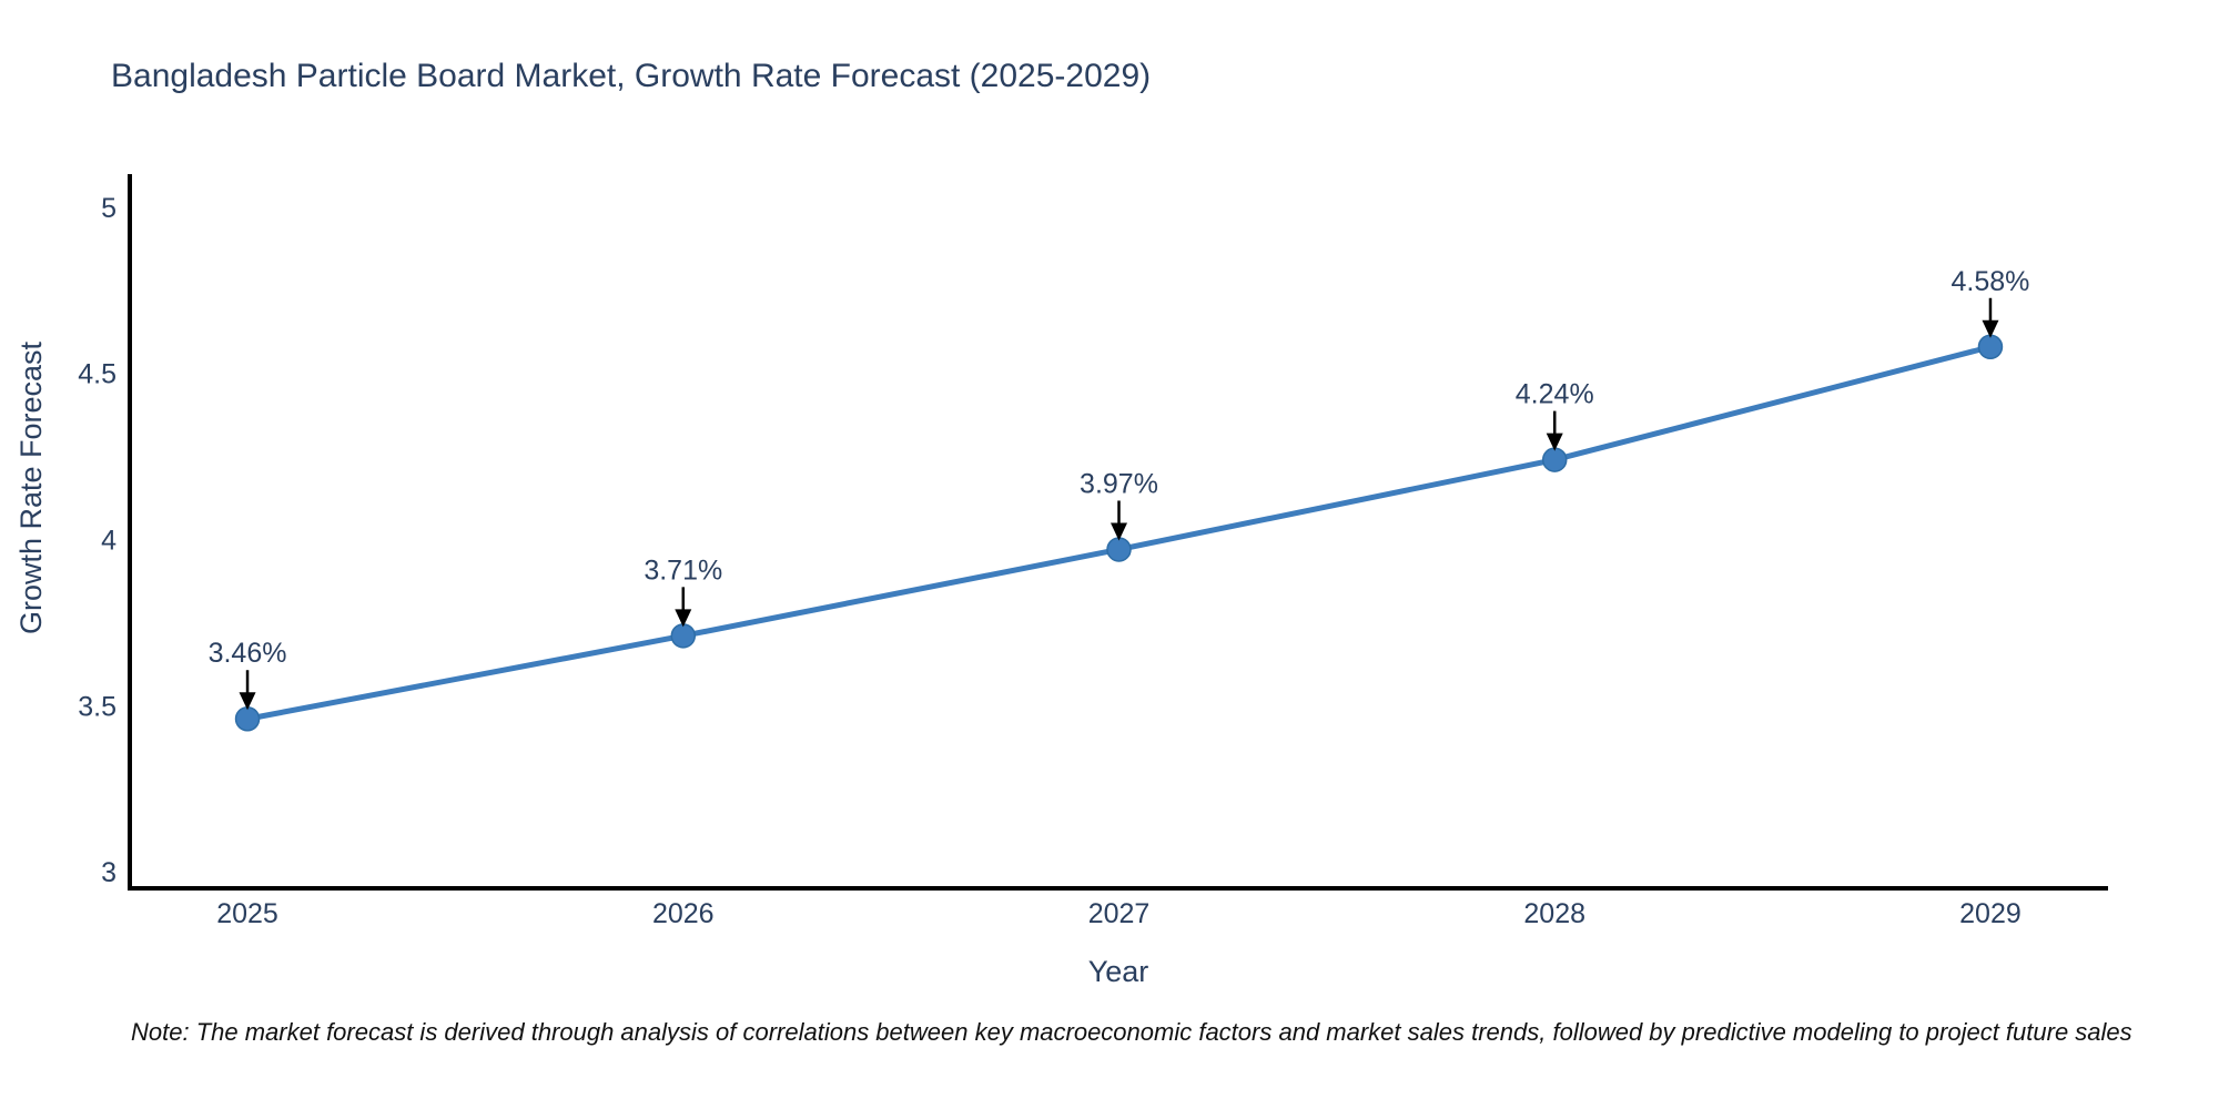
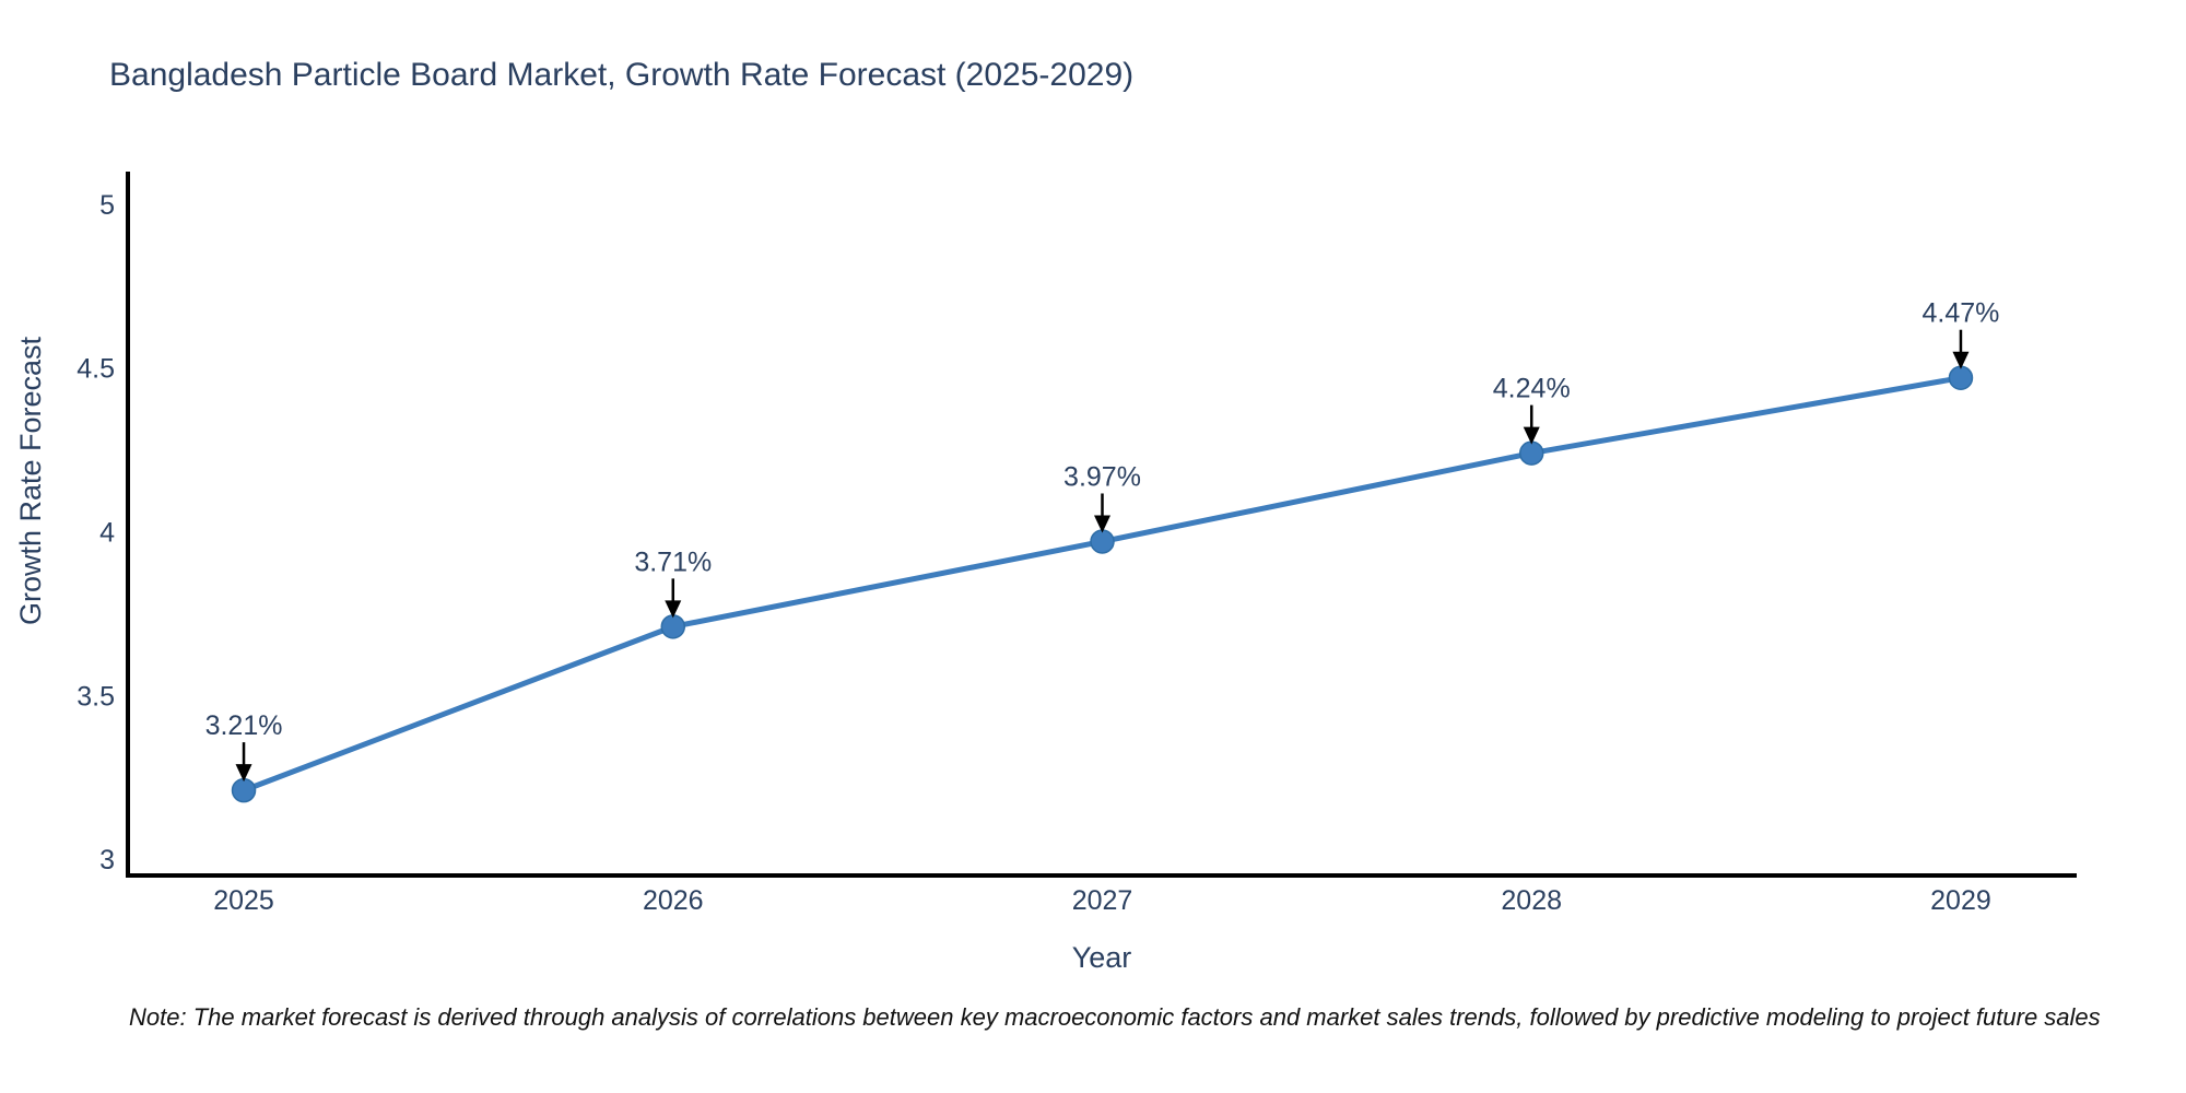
2025: 3.46% -> 3.21%
2029: 4.58% -> 4.47%
